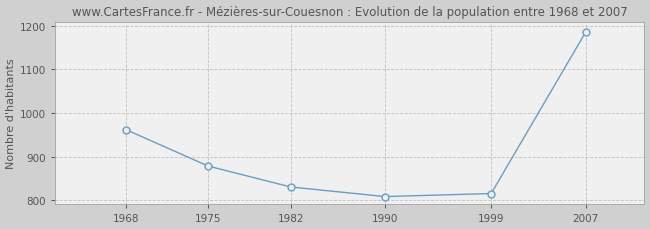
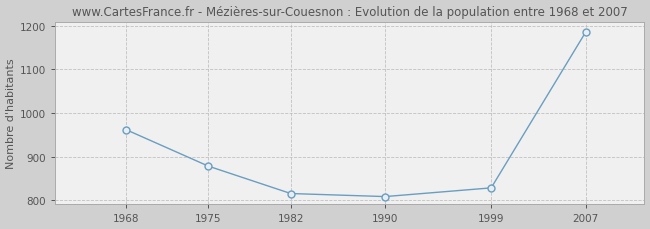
1982: 830 -> 815
1999: 815 -> 828
